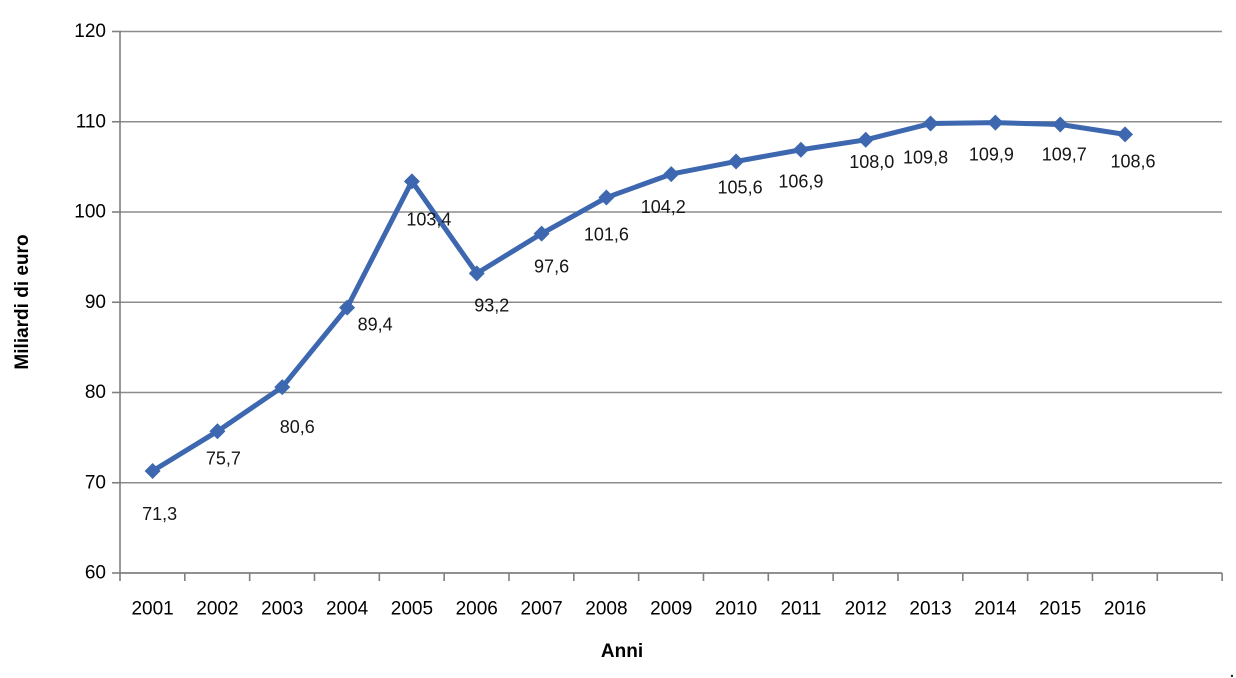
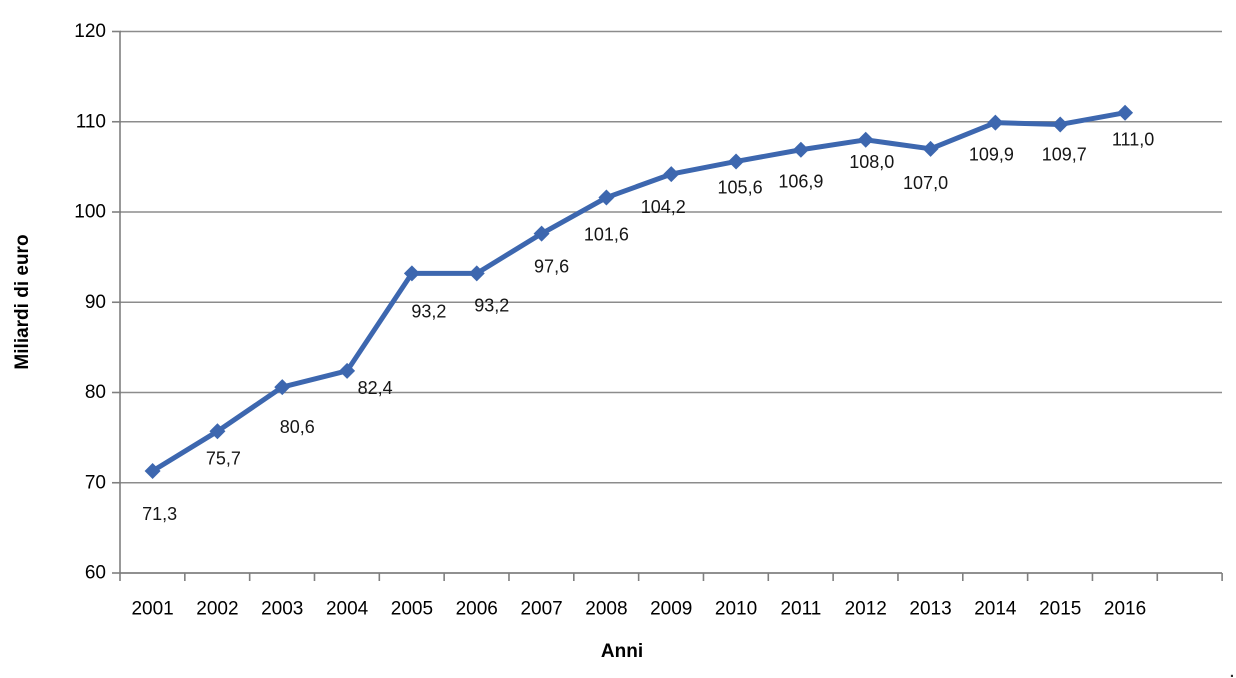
2004: 89,4 -> 82,4
2005: 103,4 -> 93,2
2013: 109,8 -> 107,0
2016: 108,6 -> 111,0
